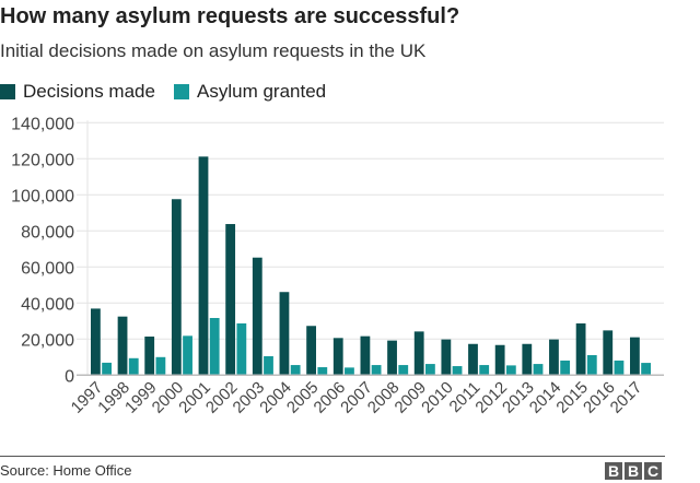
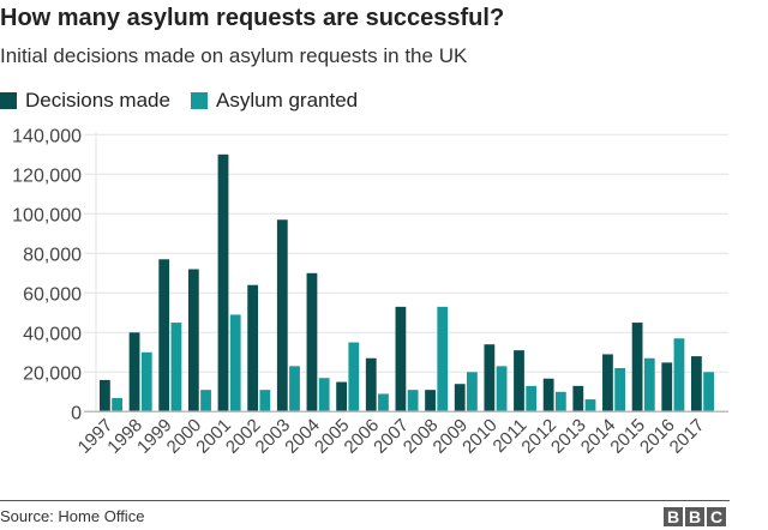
Decisions made/1997: 37000 -> 16000
Decisions made/1998: 32000 -> 40000
Asylum granted/1998: 9000 -> 30000
Decisions made/1999: 21000 -> 77000
Asylum granted/1999: 10000 -> 45000
Decisions made/2000: 98000 -> 72000
Asylum granted/2000: 22000 -> 11000
Decisions made/2001: 121000 -> 130000
Asylum granted/2001: 32000 -> 49000
Decisions made/2002: 84000 -> 64000
Asylum granted/2002: 29000 -> 11000
Decisions made/2003: 65000 -> 97000
Asylum granted/2003: 10000 -> 23000
Decisions made/2004: 46000 -> 70000
Asylum granted/2004: 6000 -> 17000
Decisions made/2005: 27000 -> 15000
Asylum granted/2005: 4000 -> 35000
Decisions made/2006: 21000 -> 27000
Asylum granted/2006: 4000 -> 9000
Decisions made/2007: 22000 -> 53000
Asylum granted/2007: 6000 -> 11000
Decisions made/2008: 19000 -> 11000
Asylum granted/2008: 6000 -> 53000
Decisions made/2009: 24000 -> 14000
Asylum granted/2009: 6000 -> 20000
Decisions made/2010: 20000 -> 34000
Asylum granted/2010: 5000 -> 23000
Decisions made/2011: 17000 -> 31000
Asylum granted/2011: 6000 -> 13000
Asylum granted/2012: 5000 -> 10000
Decisions made/2013: 17000 -> 13000
Decisions made/2014: 20000 -> 29000
Asylum granted/2014: 8000 -> 22000
Decisions made/2015: 29000 -> 45000
Asylum granted/2015: 11000 -> 27000
Asylum granted/2016: 8000 -> 37000
Decisions made/2017: 21000 -> 28000
Asylum granted/2017: 7000 -> 20000
